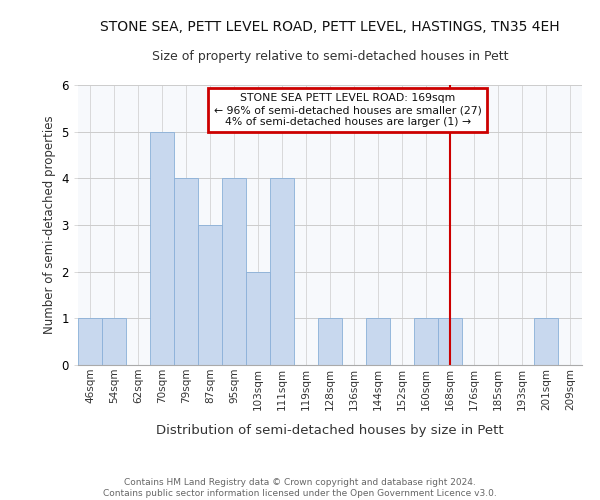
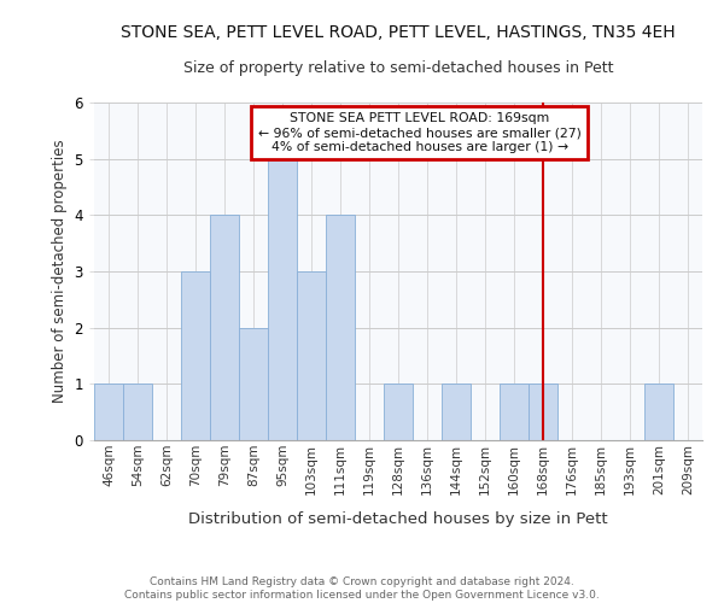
70sqm: 5 -> 3
87sqm: 3 -> 2
95sqm: 4 -> 5
103sqm: 2 -> 3
